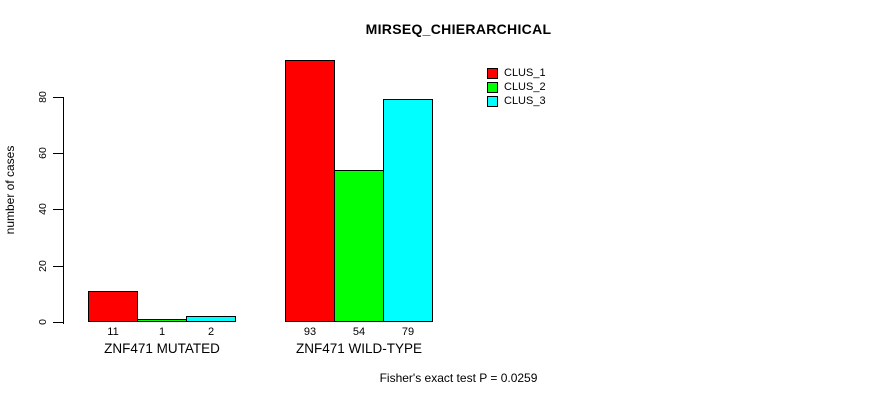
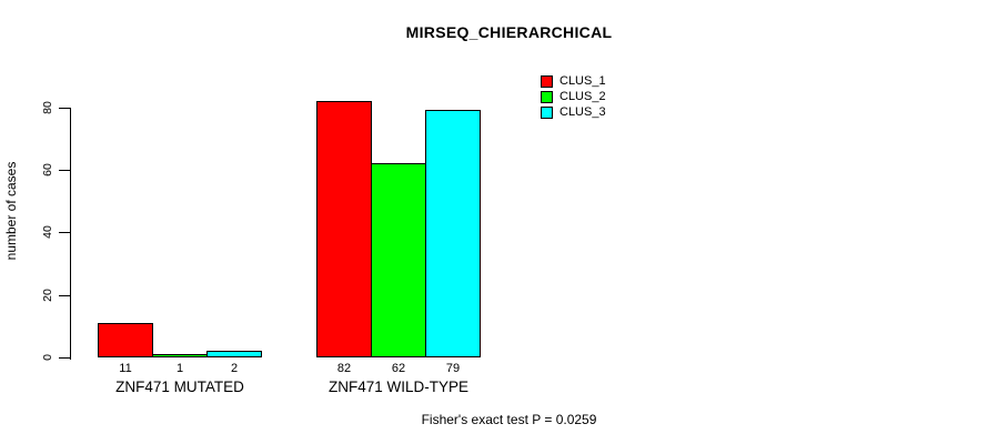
CLUS_1/ZNF471 WILD-TYPE: 93 -> 82
CLUS_2/ZNF471 WILD-TYPE: 54 -> 62
